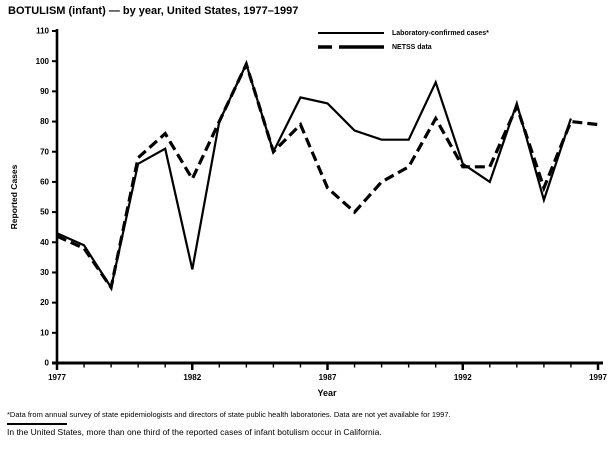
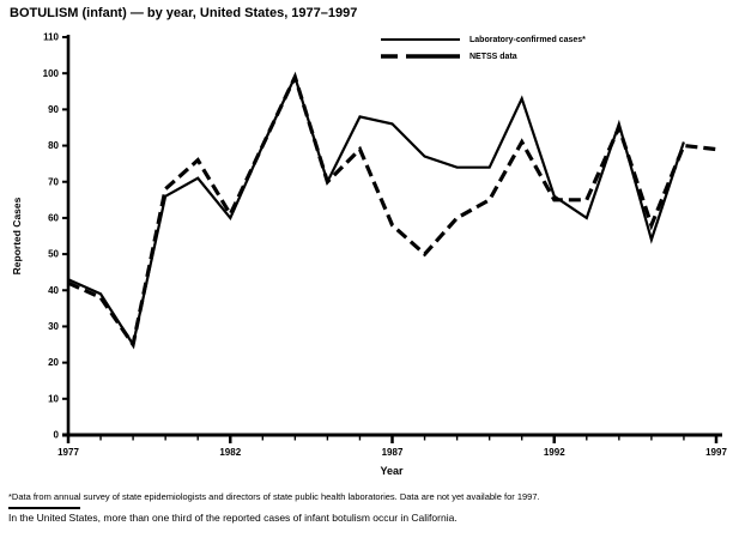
Laboratory-confirmed cases*/1982: 31 -> 60
